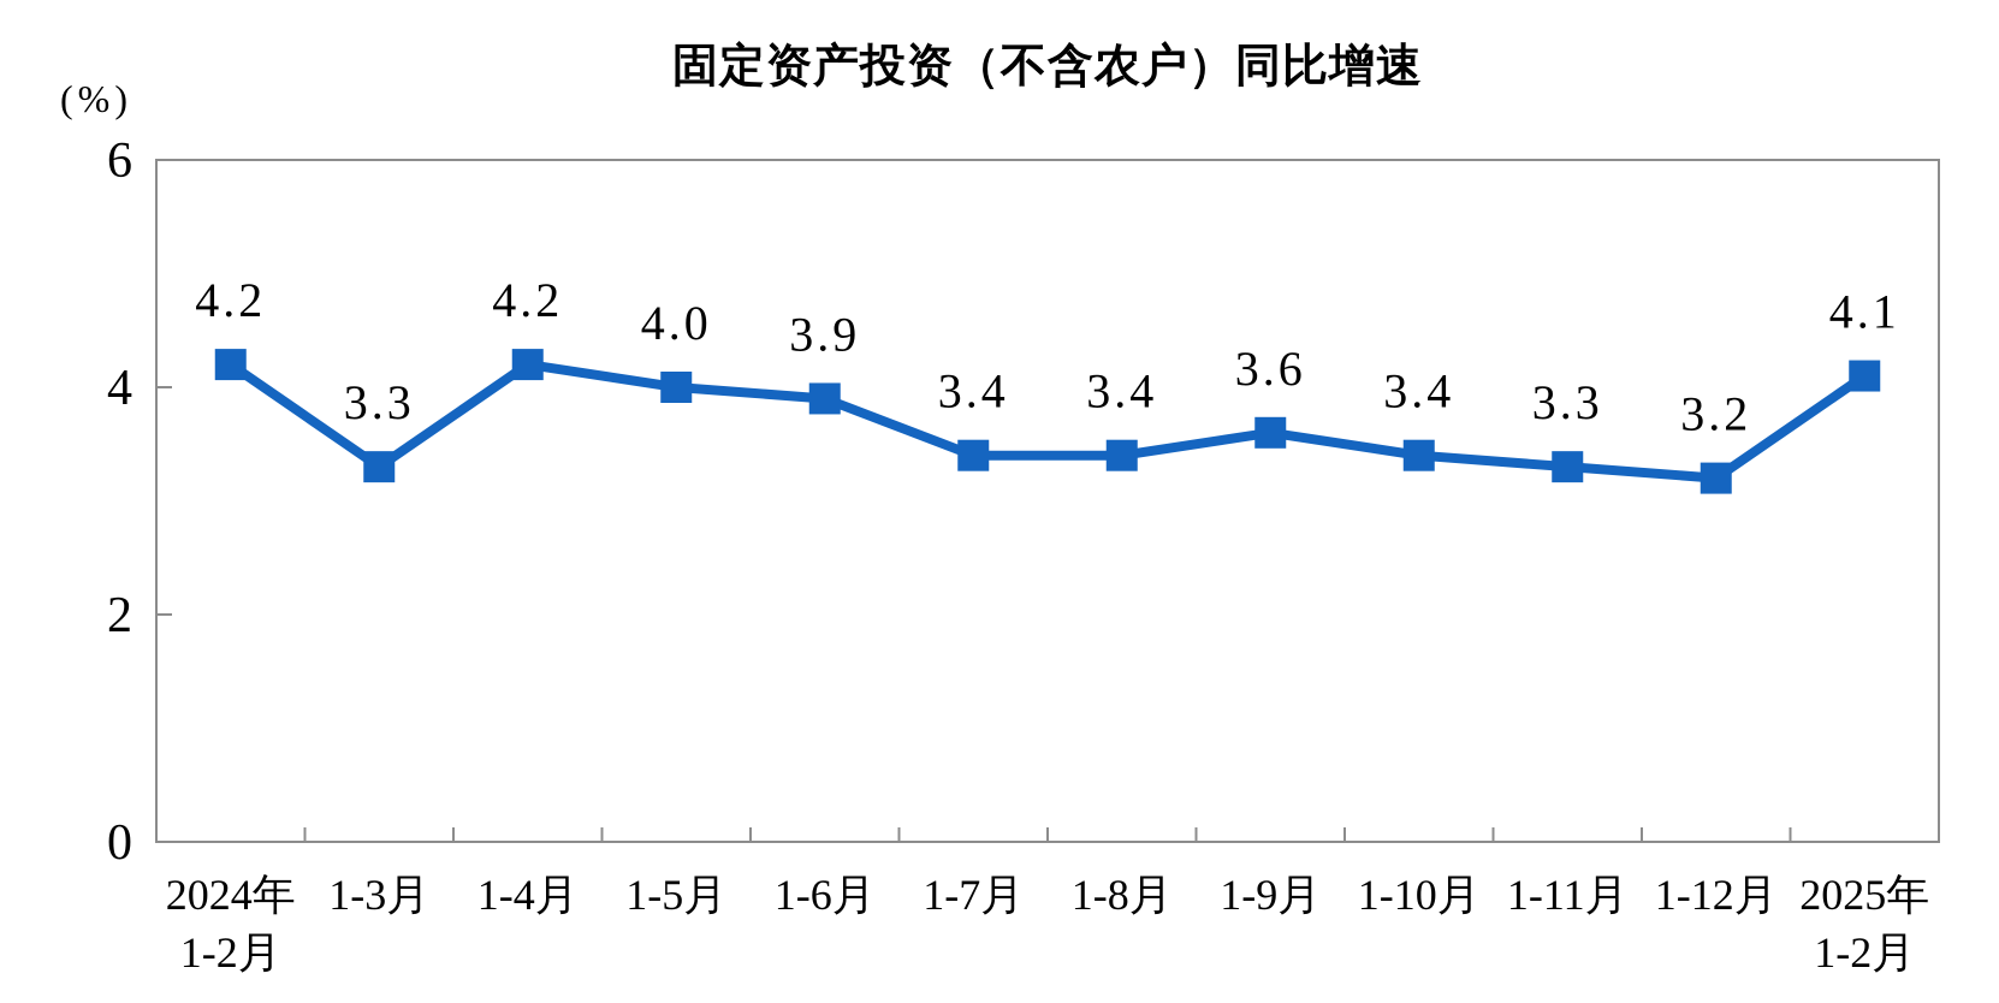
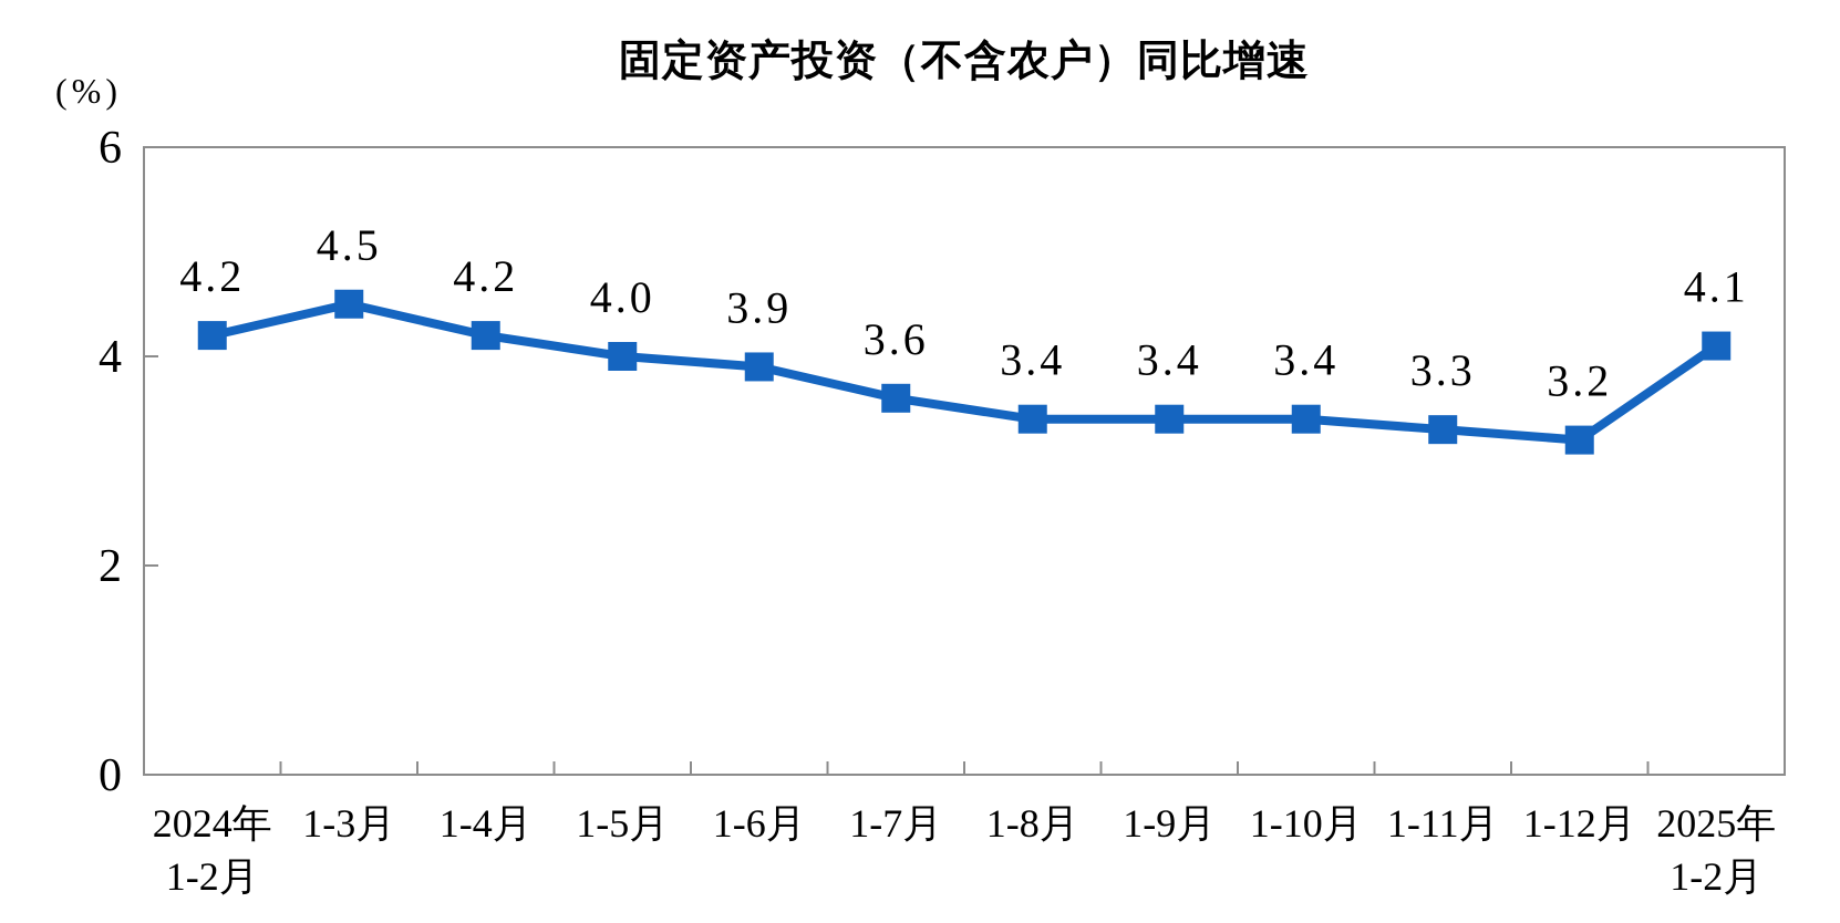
1-3月: 3.3 -> 4.5
1-7月: 3.4 -> 3.6
1-9月: 3.6 -> 3.4
